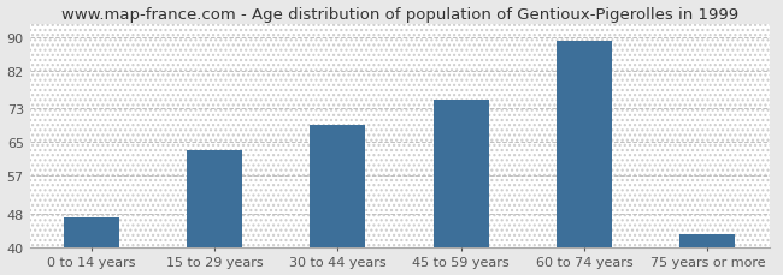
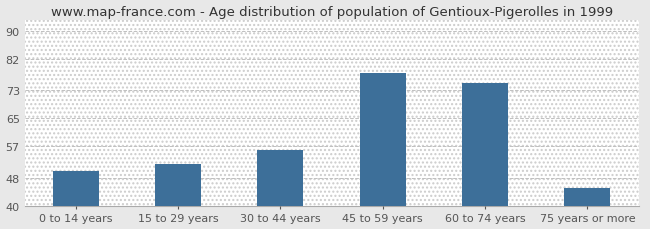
0 to 14 years: 47 -> 50
15 to 29 years: 63 -> 52
30 to 44 years: 69 -> 56
45 to 59 years: 75 -> 78
60 to 74 years: 89 -> 75
75 years or more: 43 -> 45
